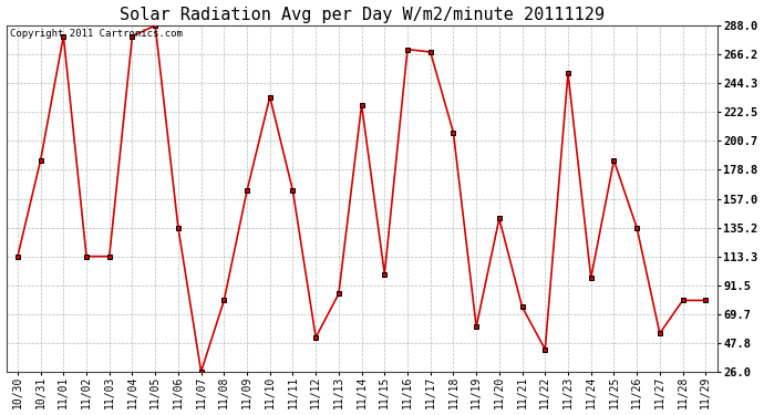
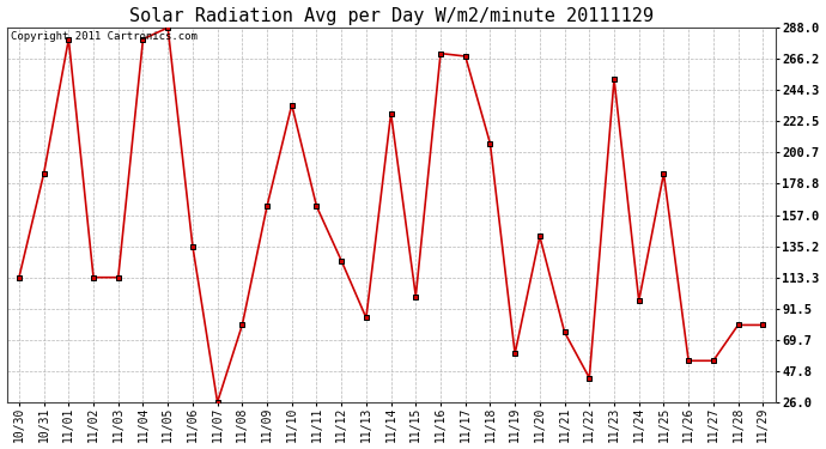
11/12: 52 -> 125
11/26: 135 -> 55
